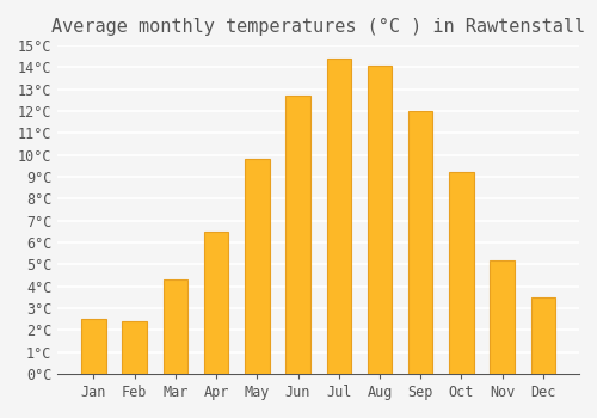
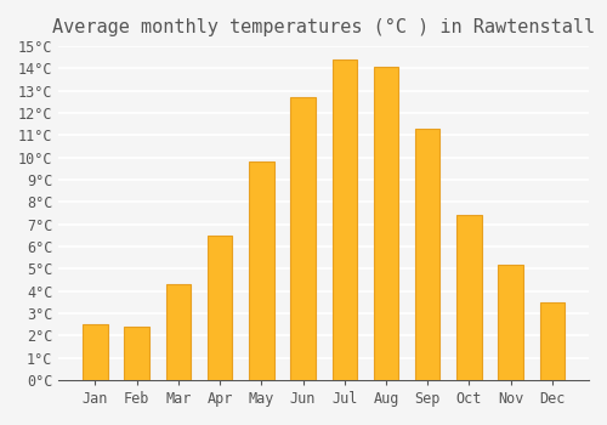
Sep: 12.0°C -> 11.3°C
Oct: 9.2°C -> 7.4°C
